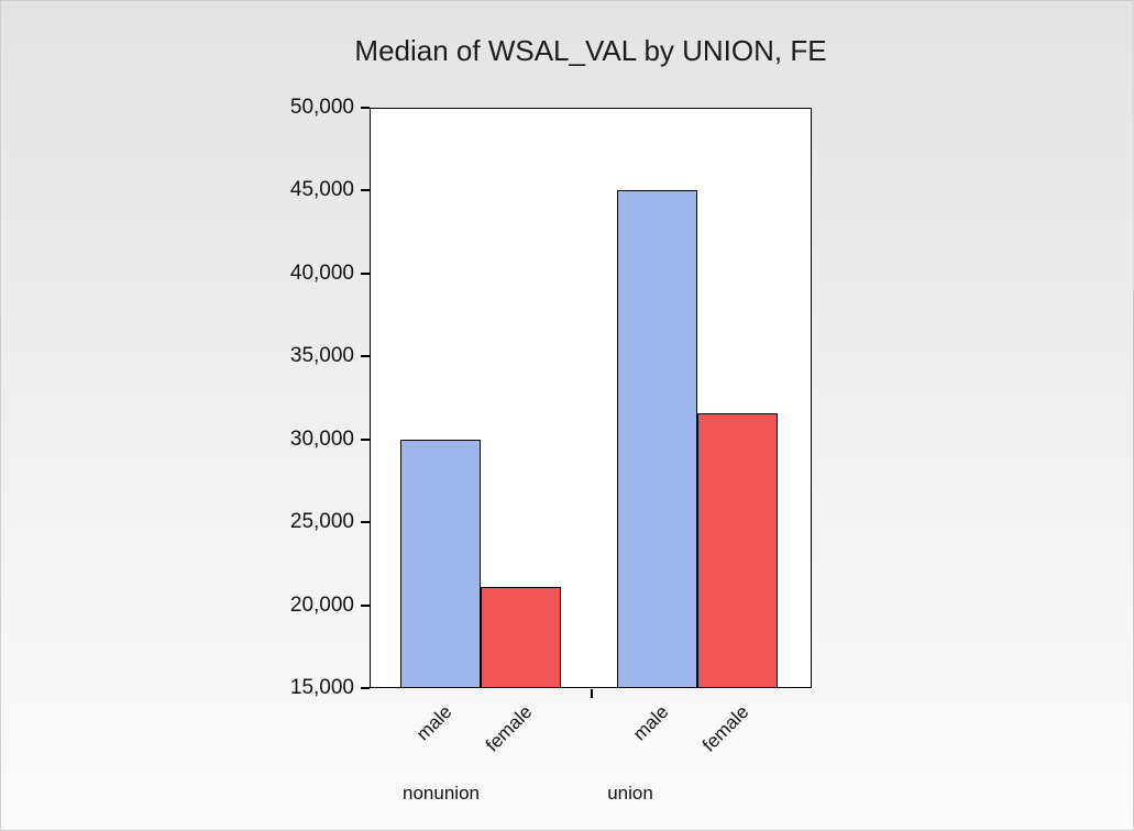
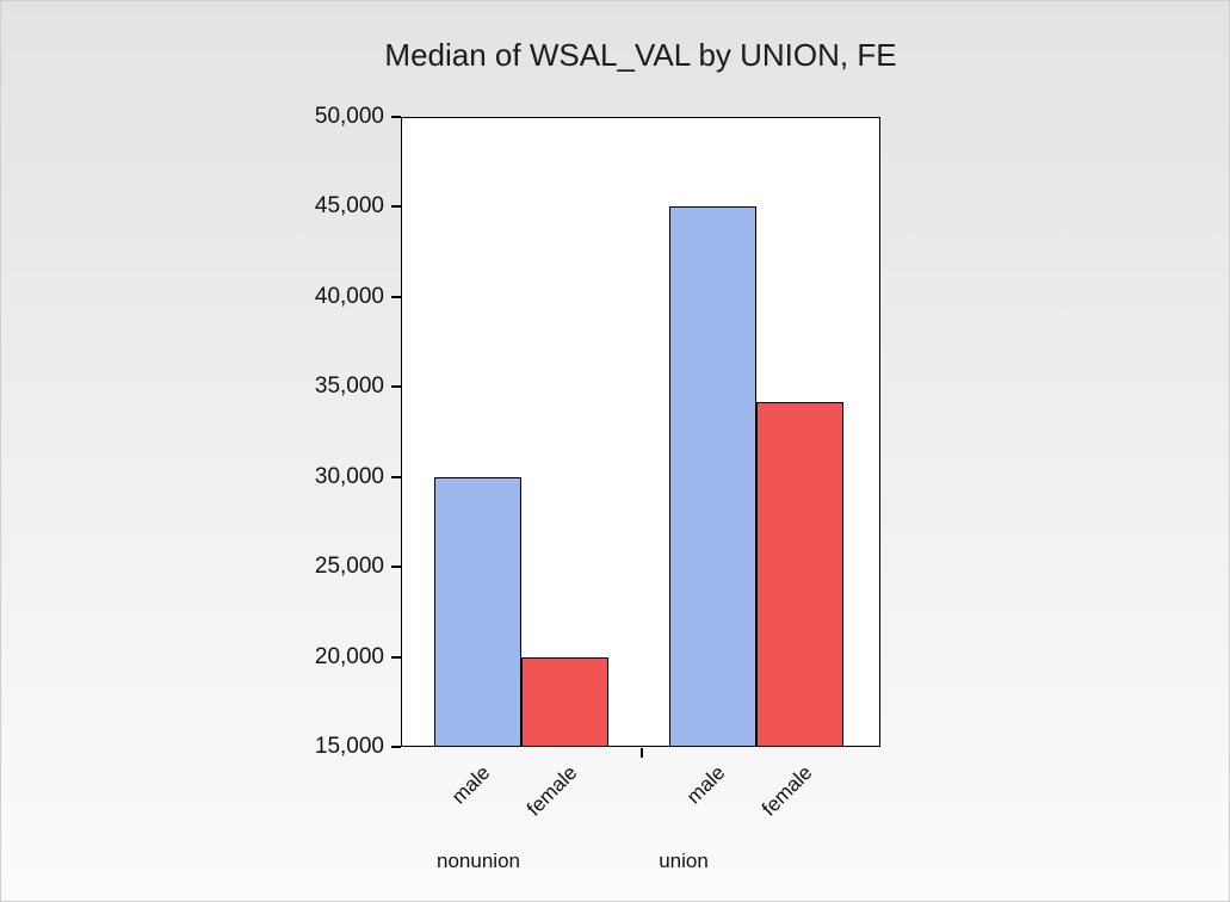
female/nonunion: 21100 -> 20000
female/union: 31600 -> 34200
